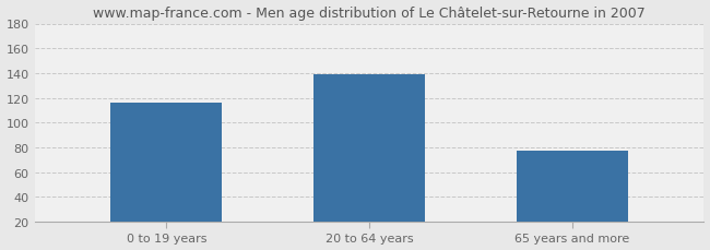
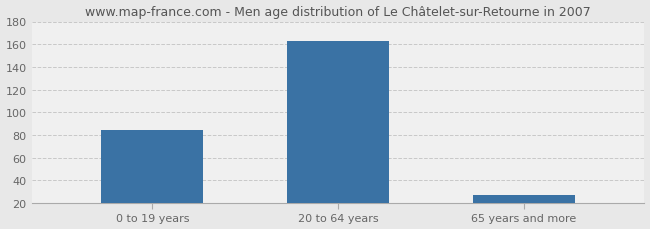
0 to 19 years: 116 -> 84
20 to 64 years: 139 -> 163
65 years and more: 77 -> 27
